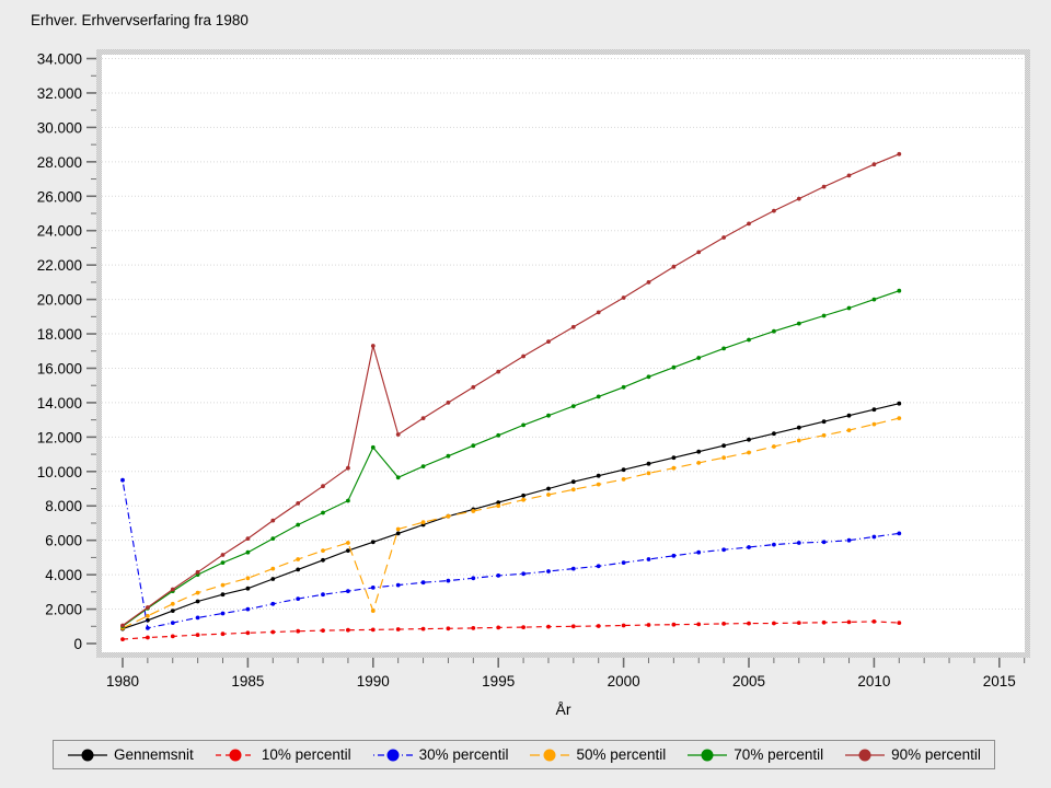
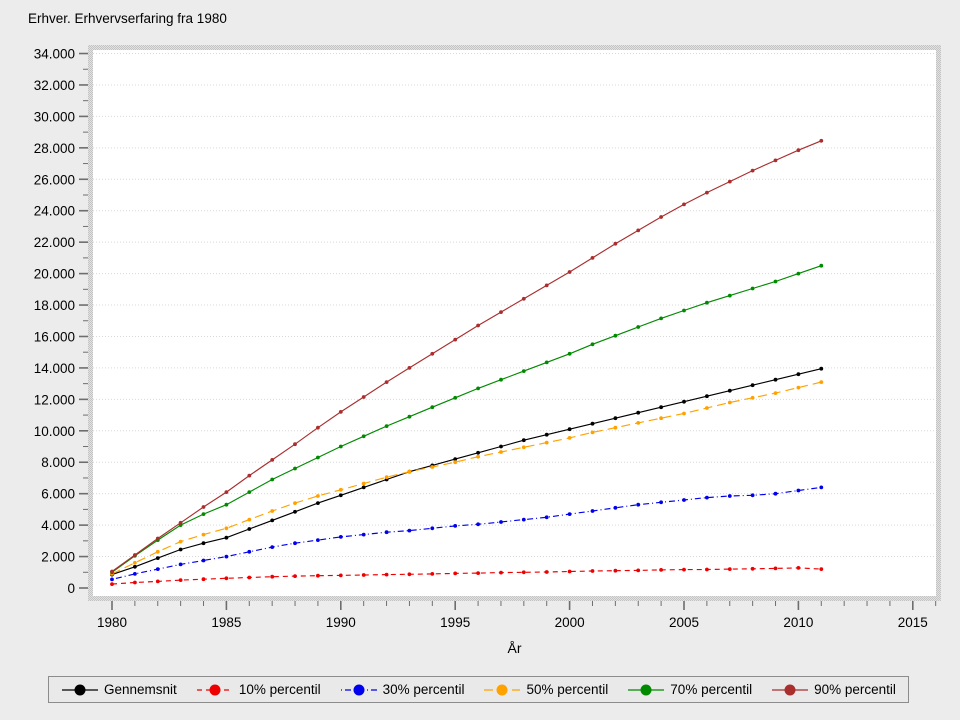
30% percentil/1980: 9500 -> 600
50% percentil/1990: 1900 -> 6200
70% percentil/1990: 11400 -> 9000
90% percentil/1990: 17300 -> 11200
